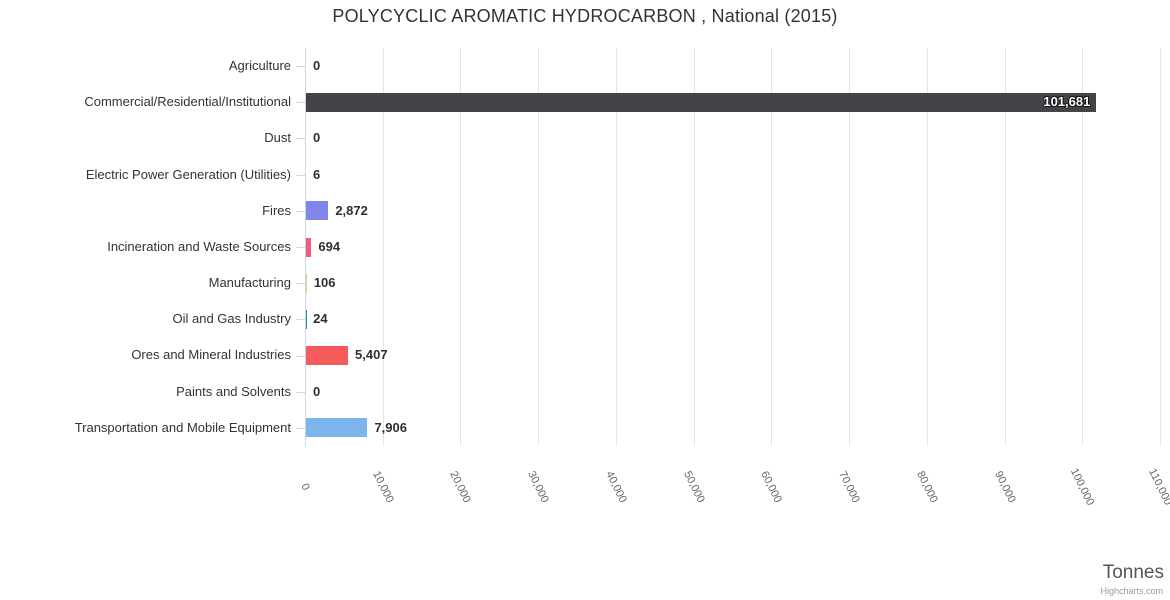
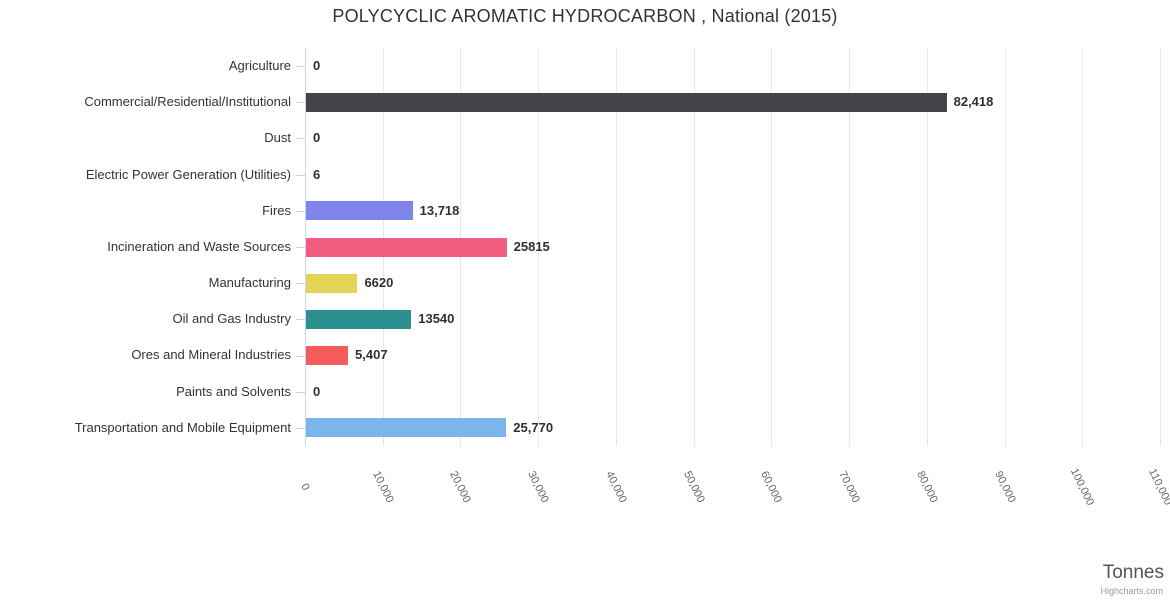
Commercial/Residential/Institutional: 101,681 -> 82,418
Fires: 2,872 -> 13,718
Incineration and Waste Sources: 694 -> 25815
Manufacturing: 106 -> 6620
Oil and Gas Industry: 24 -> 13540
Transportation and Mobile Equipment: 7,906 -> 25,770
